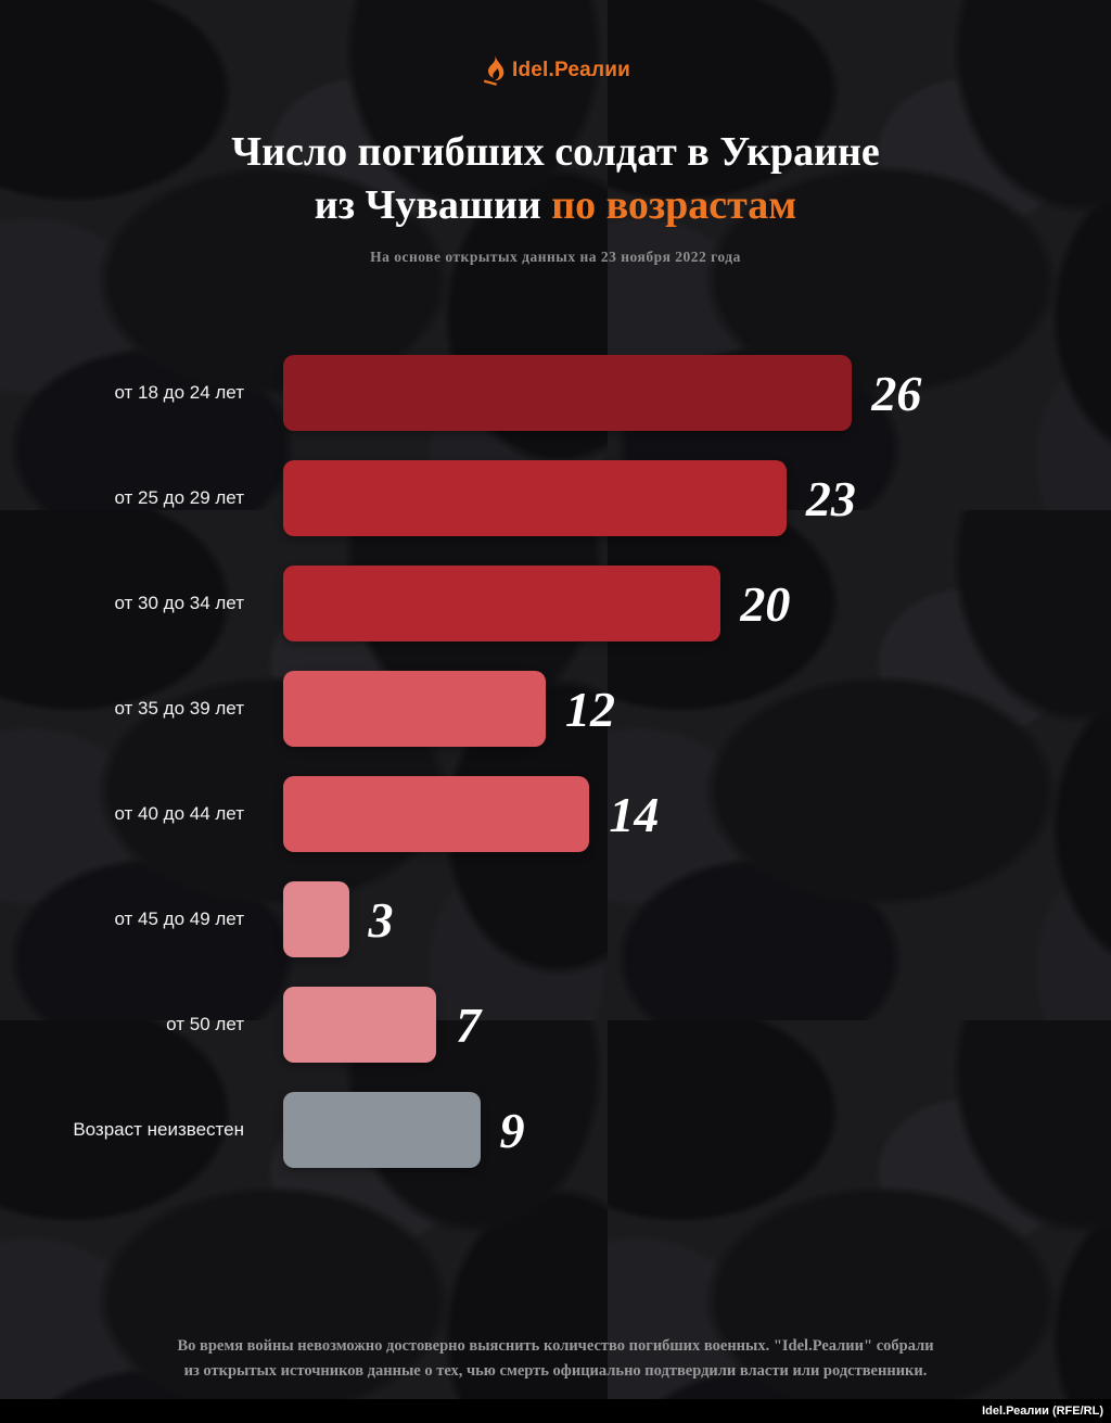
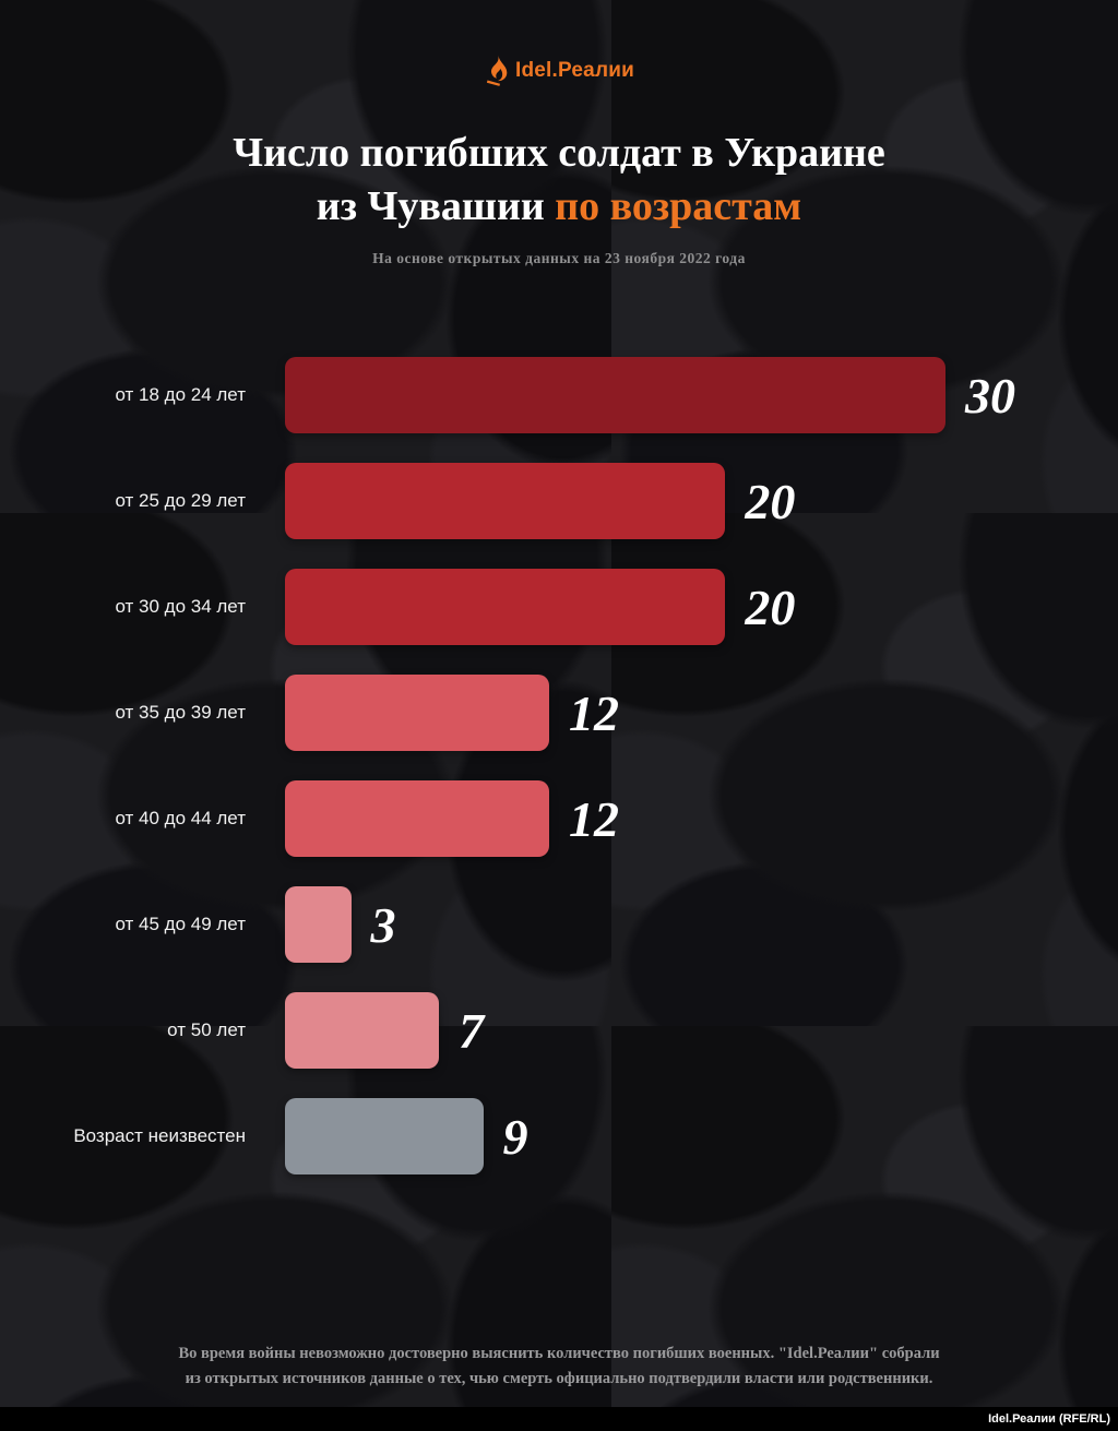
от 18 до 24 лет: 26 -> 30
от 25 до 29 лет: 23 -> 20
от 40 до 44 лет: 14 -> 12
